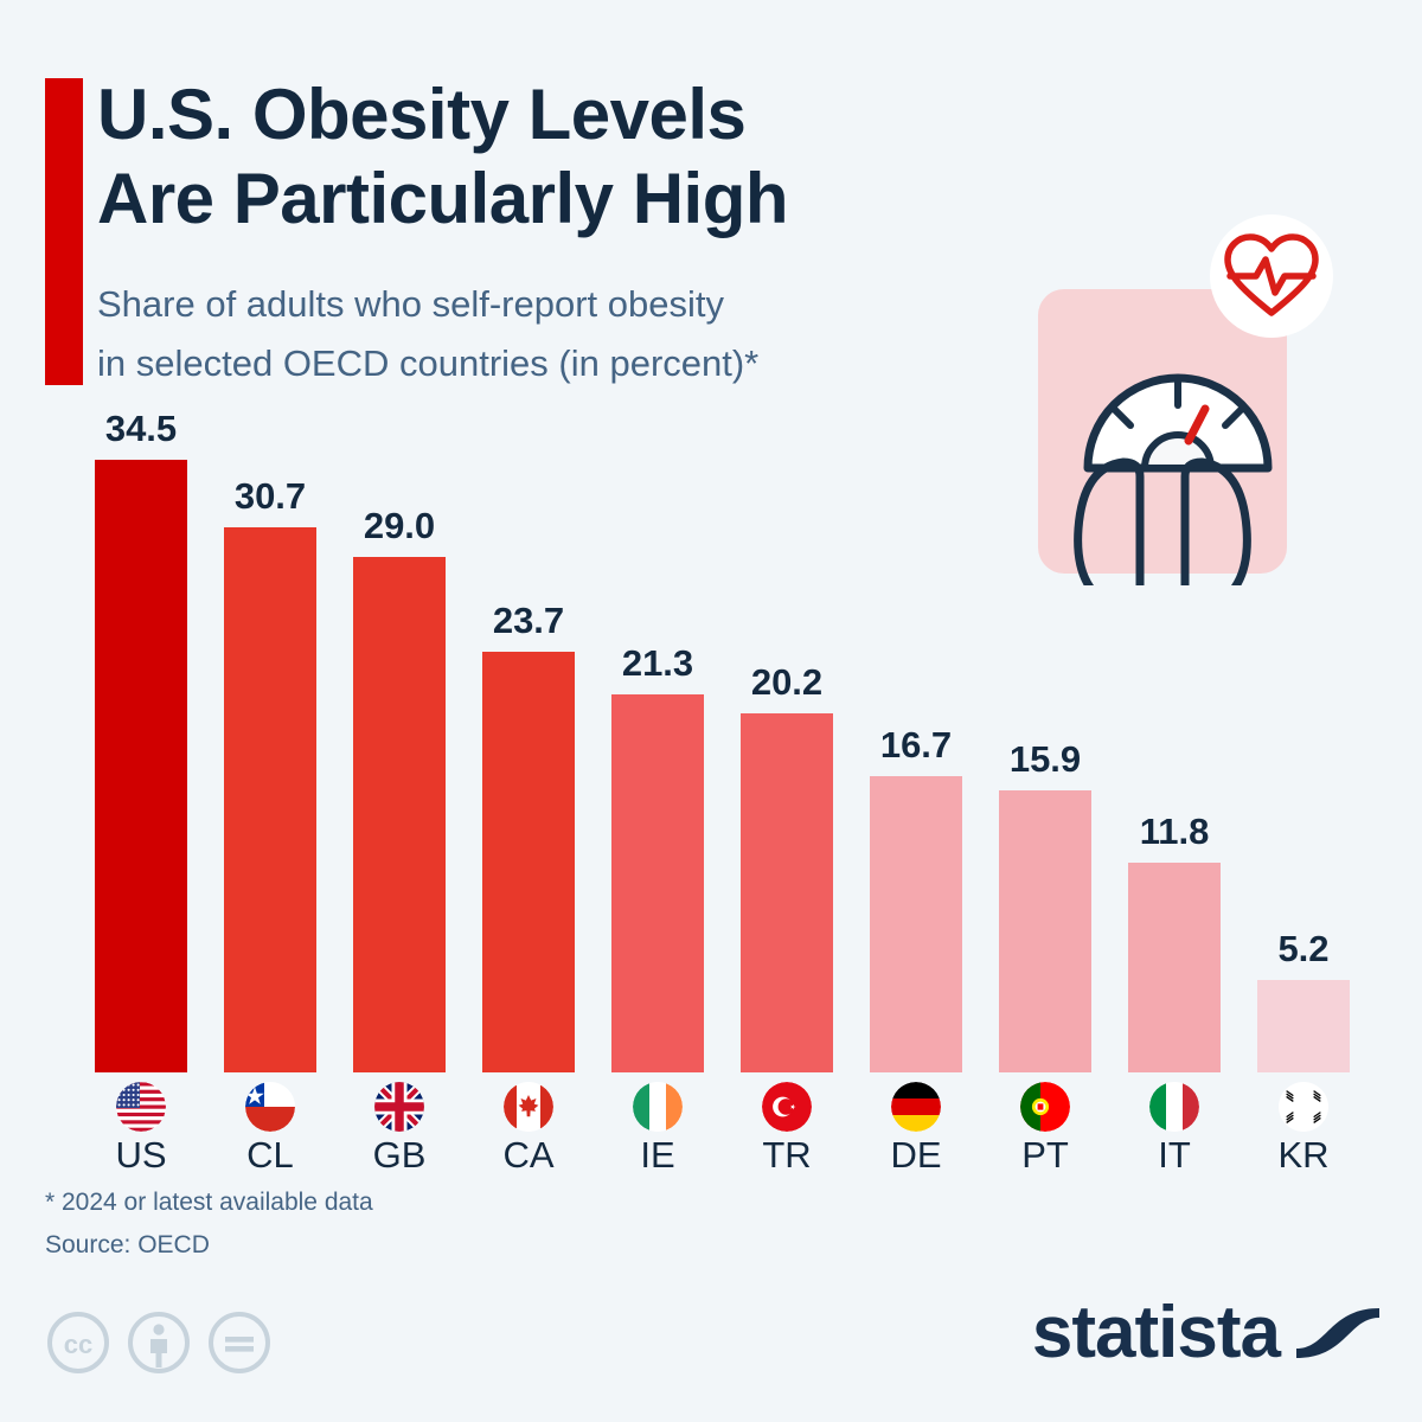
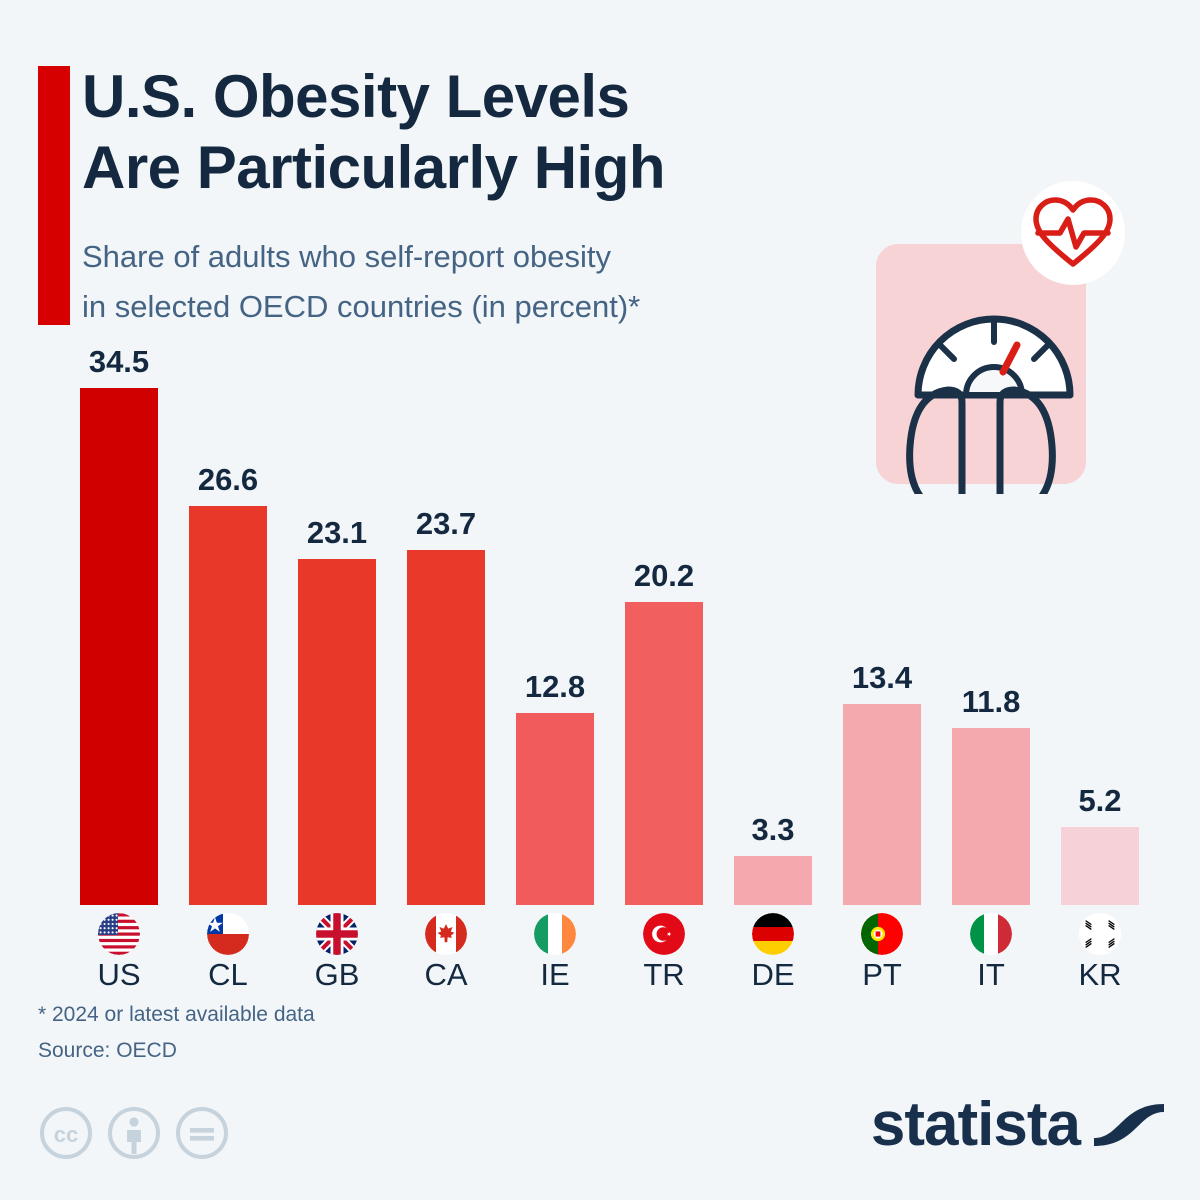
CL: 30.7 -> 26.6
GB: 29.0 -> 23.1
IE: 21.3 -> 12.8
DE: 16.7 -> 3.3
PT: 15.9 -> 13.4
